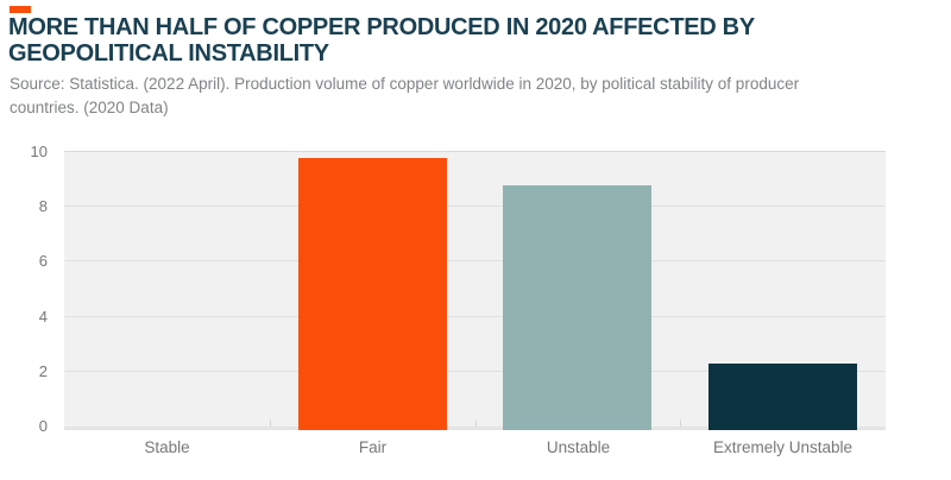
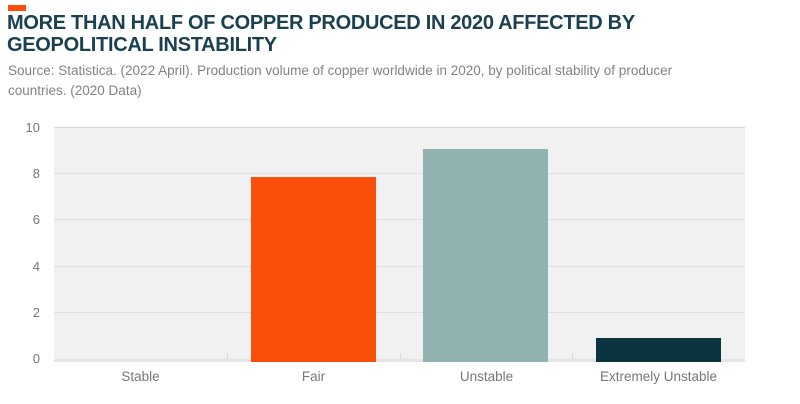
Fair: 9.8 -> 7.9
Unstable: 8.8 -> 9.1
Extremely Unstable: 2.3 -> 0.9
